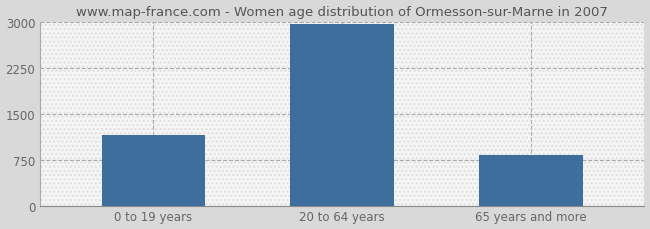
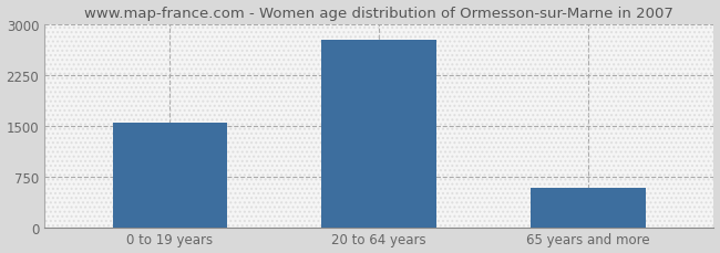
0 to 19 years: 1150 -> 1540
20 to 64 years: 2960 -> 2760
65 years and more: 820 -> 580
